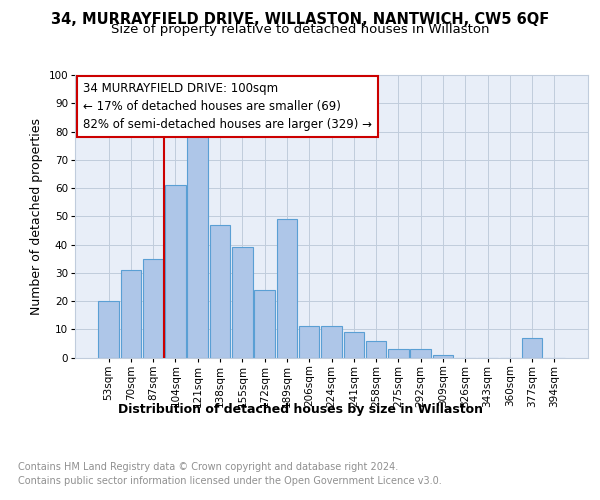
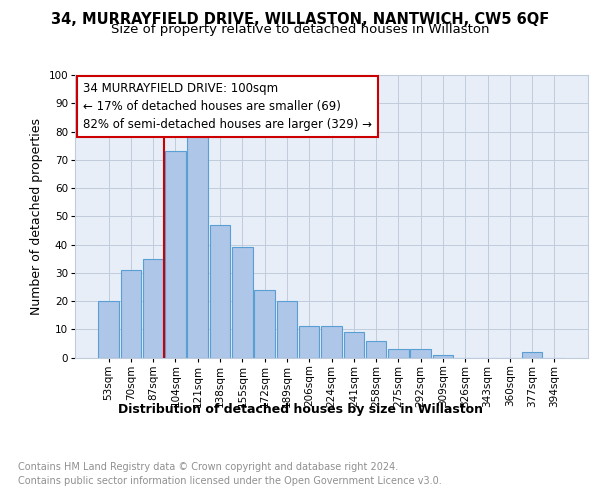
104sqm: 61 -> 73
189sqm: 49 -> 20
377sqm: 7 -> 2
